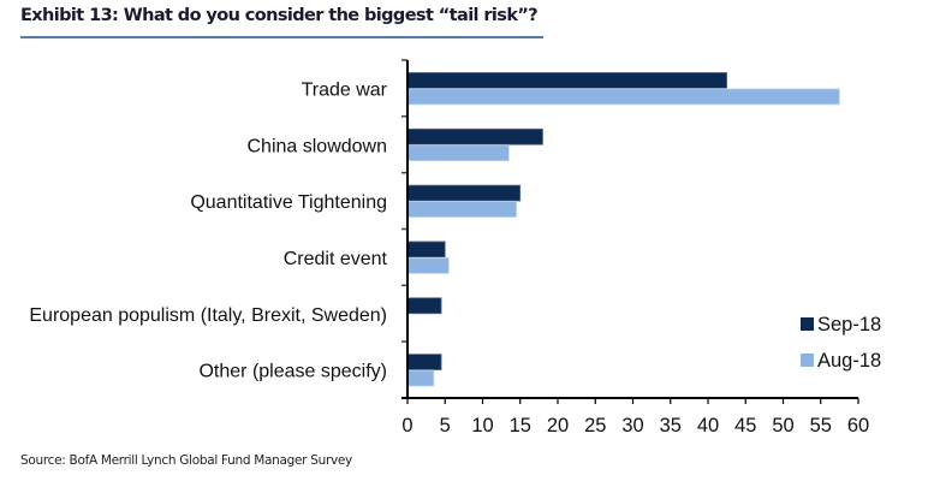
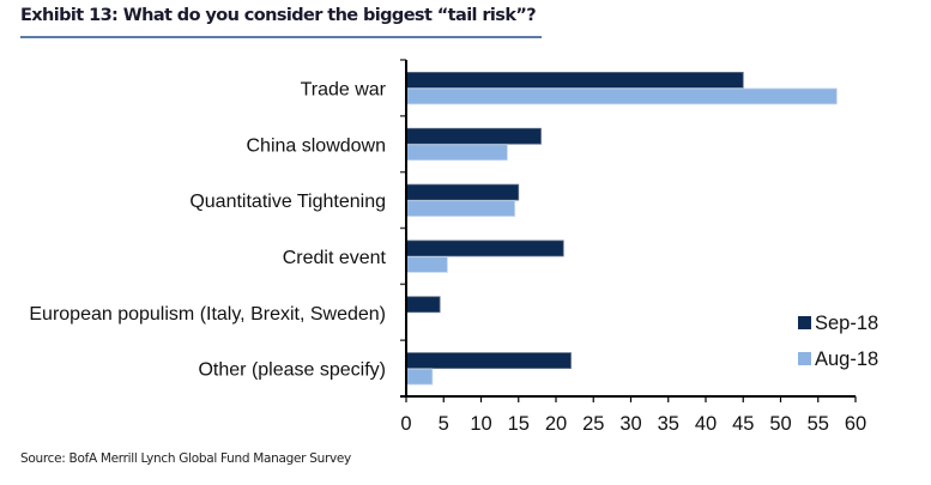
Sep-18/Trade war: 42 -> 45
Sep-18/Credit event: 5 -> 21
Sep-18/Other (please specify): 4 -> 22
